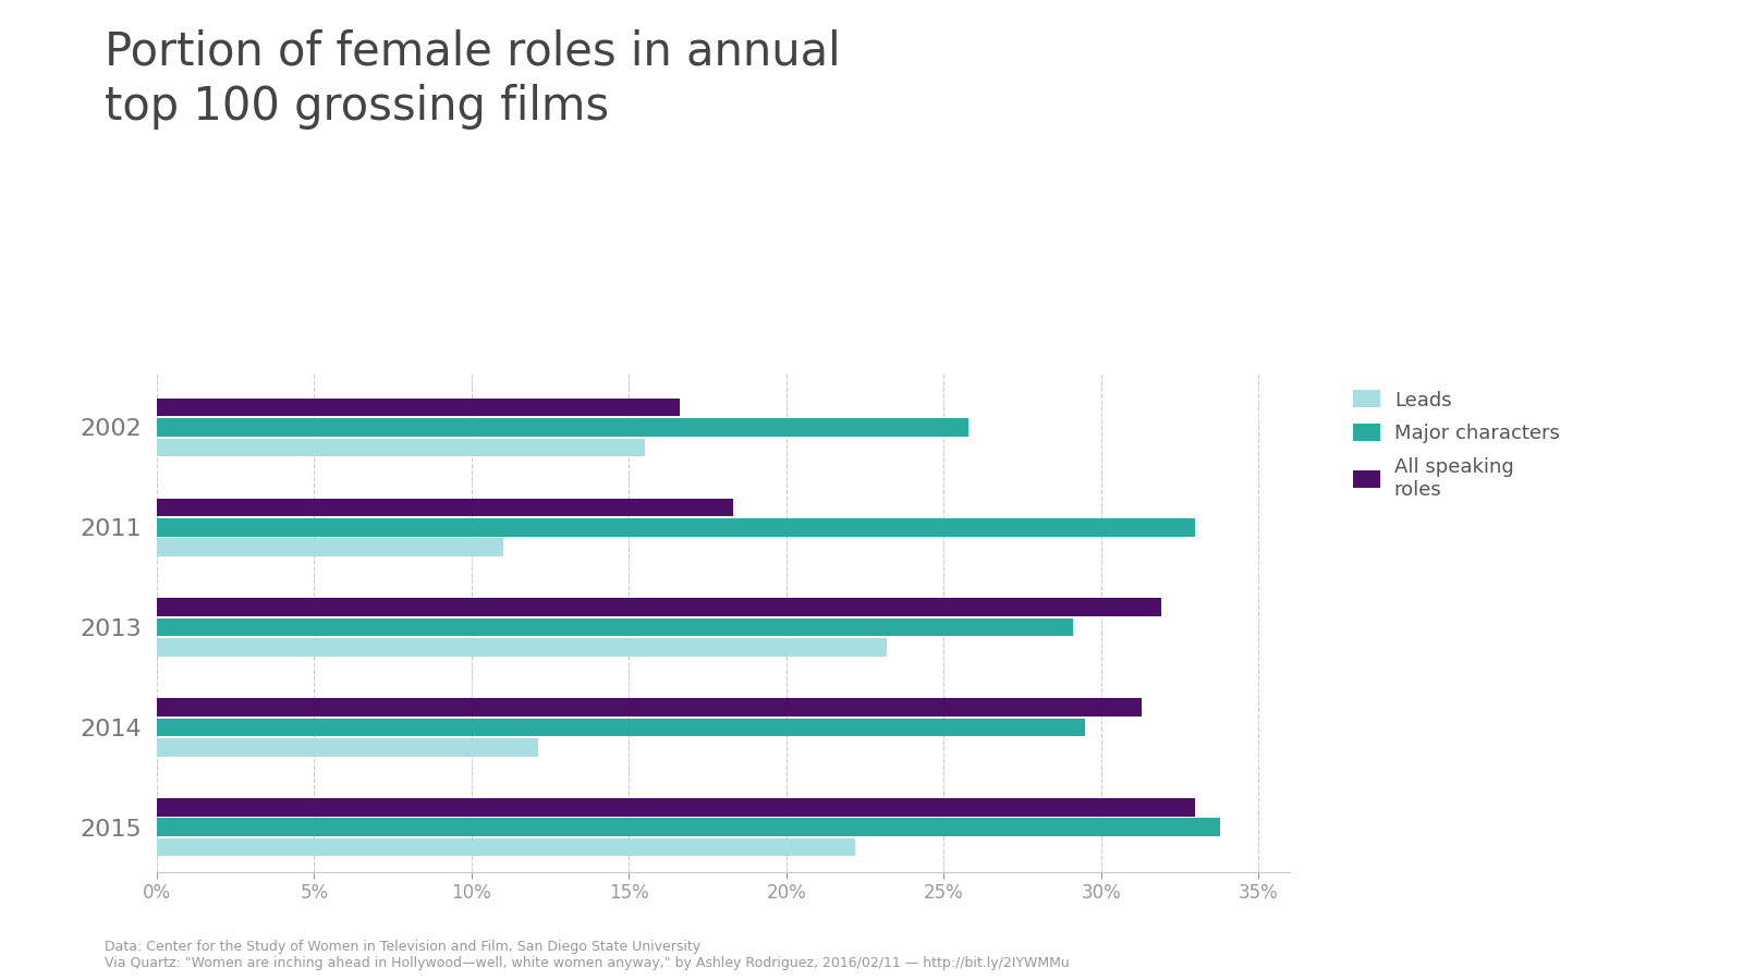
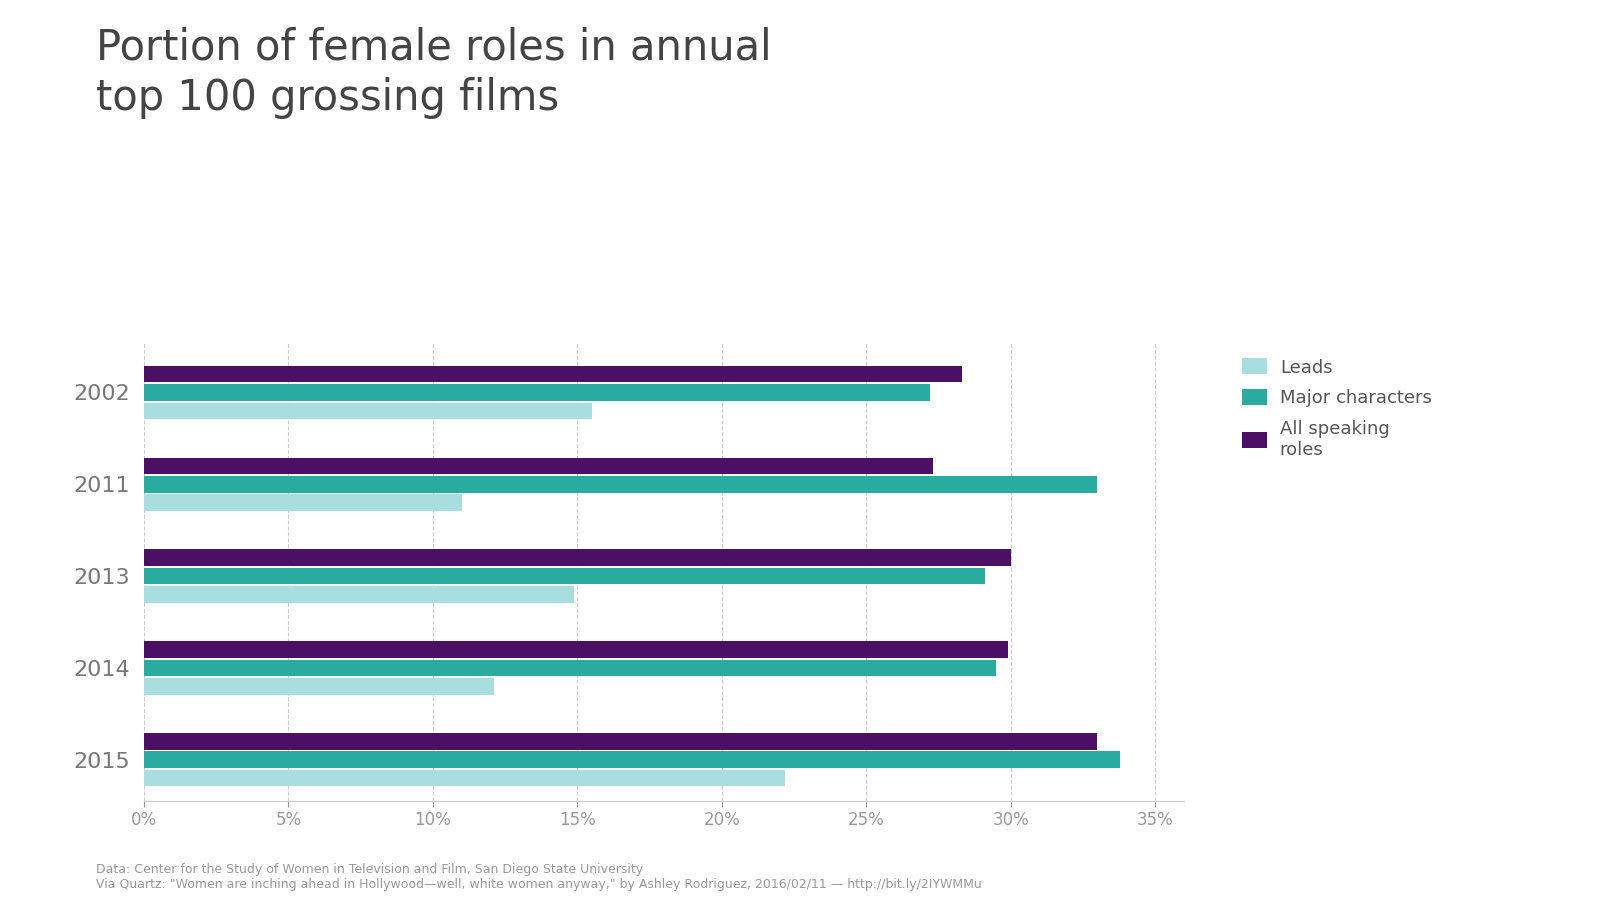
All speaking roles/2002: 16.6% -> 28.3%
Major characters/2002: 25.8% -> 27.2%
All speaking roles/2011: 18.3% -> 27.3%
All speaking roles/2013: 31.9% -> 30.0%
Leads/2013: 23.2% -> 14.9%
All speaking roles/2014: 31.3% -> 29.9%
